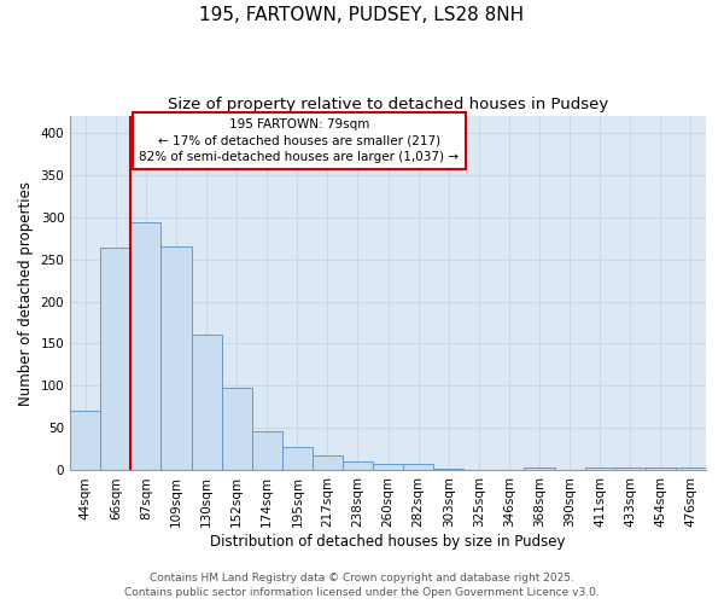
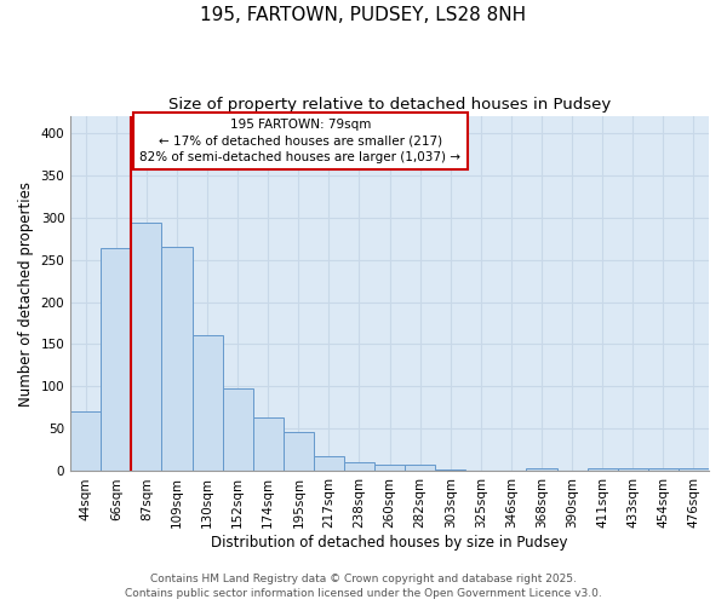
174sqm: 47 -> 64
195sqm: 28 -> 46
